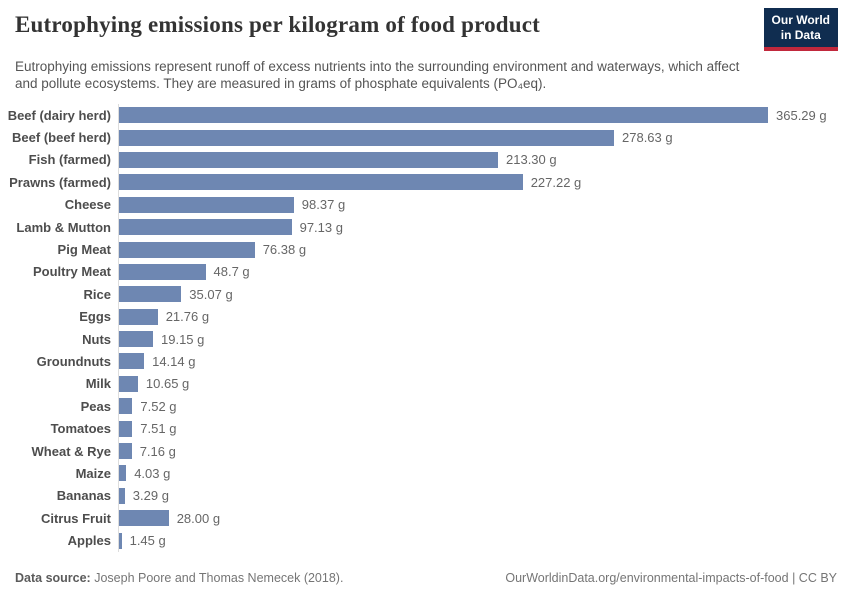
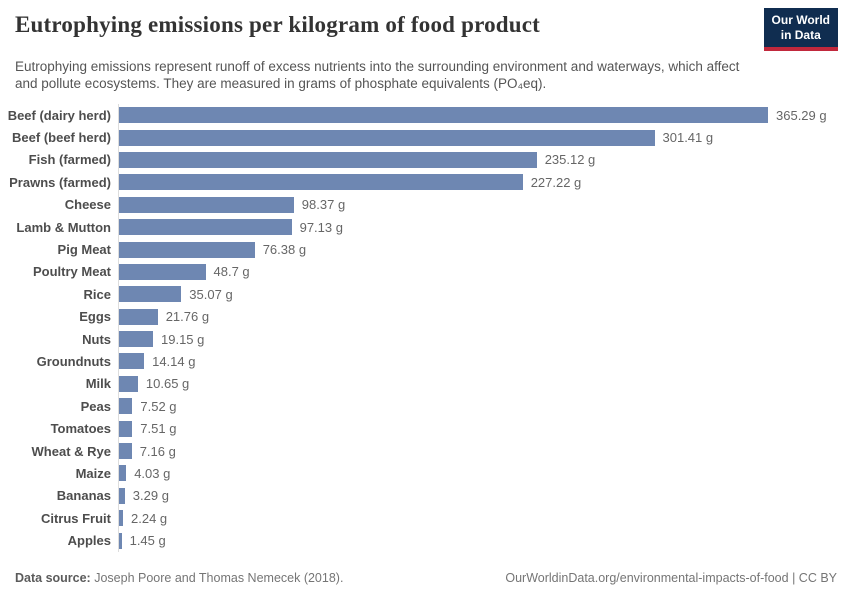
Beef (beef herd): 278.63 -> 301.41
Fish (farmed): 213.30 -> 235.12
Citrus Fruit: 28.00 -> 2.24
